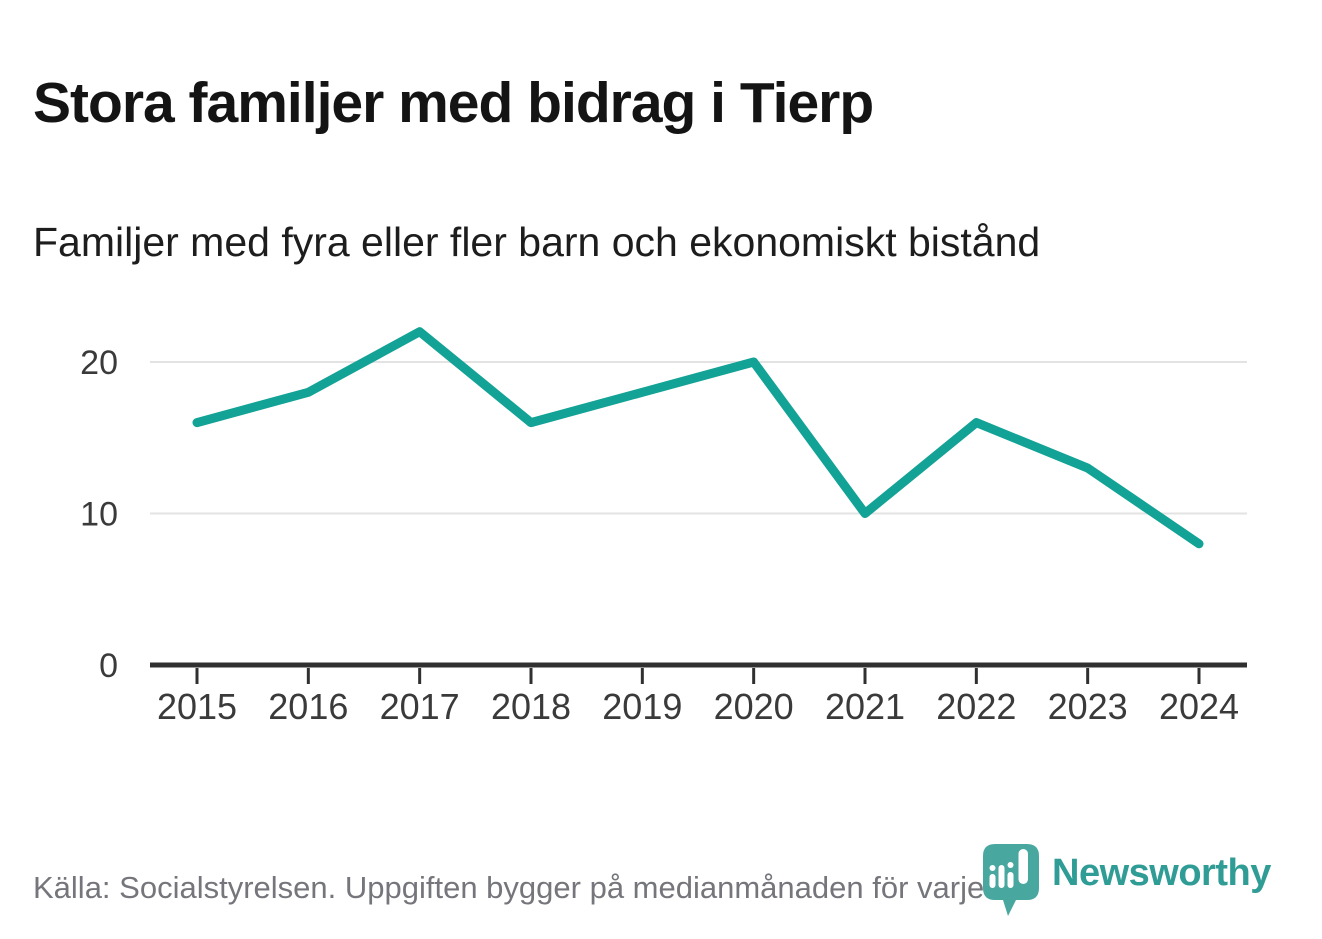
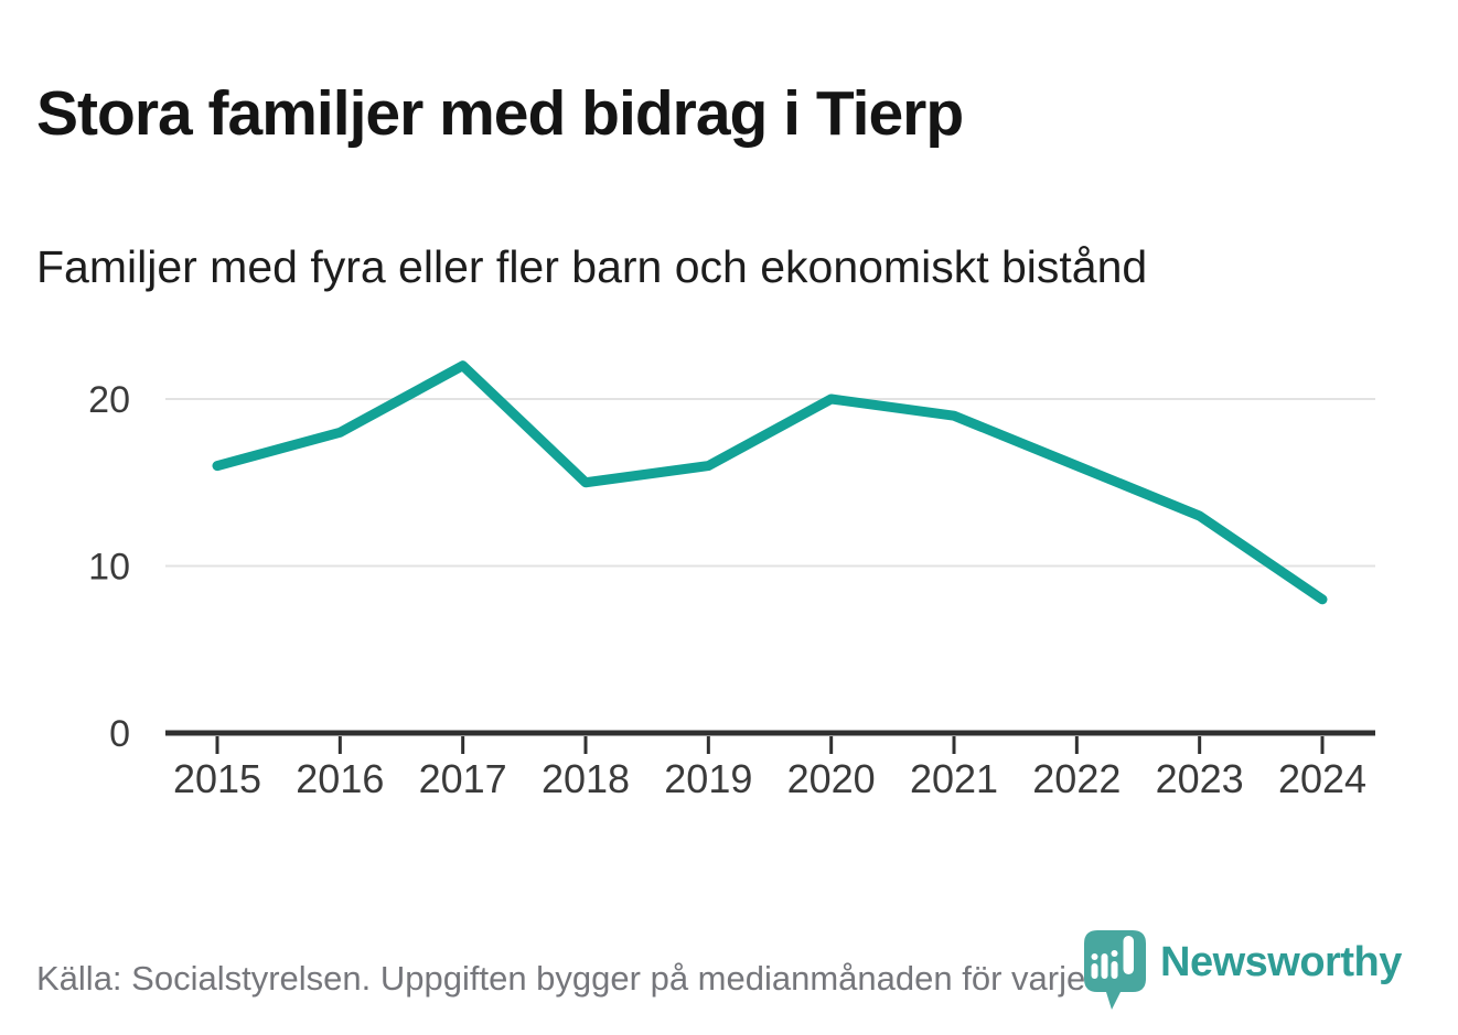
2018: 16 -> 15
2019: 18 -> 16
2021: 10 -> 19
